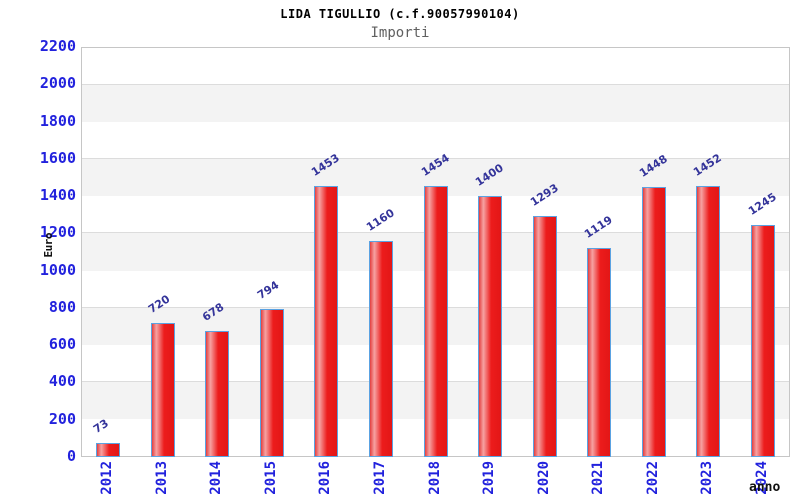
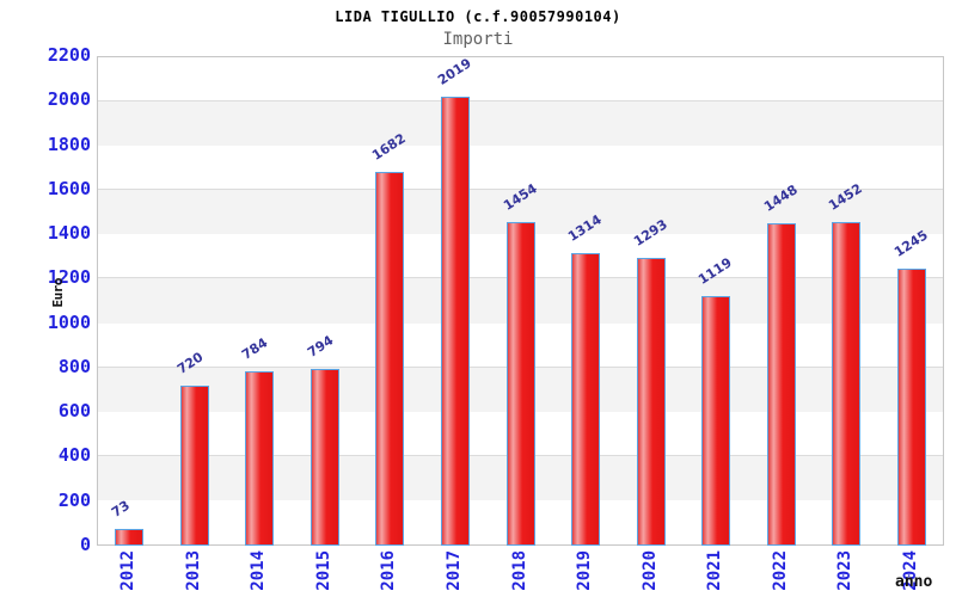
2014: 678 -> 784
2016: 1453 -> 1682
2017: 1160 -> 2019
2019: 1400 -> 1314
